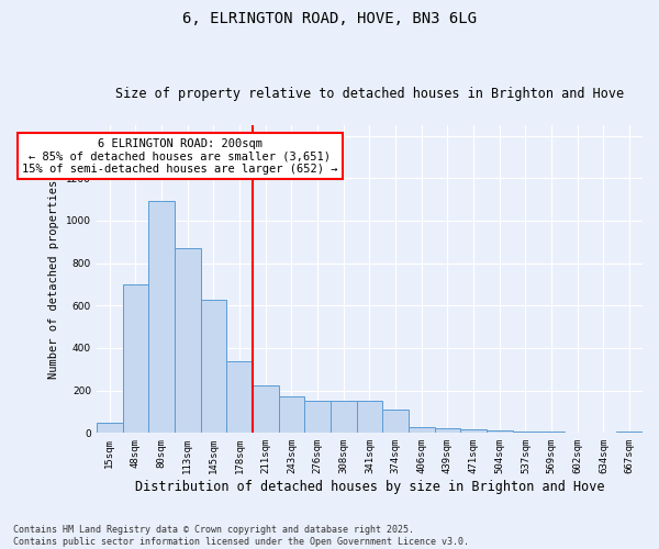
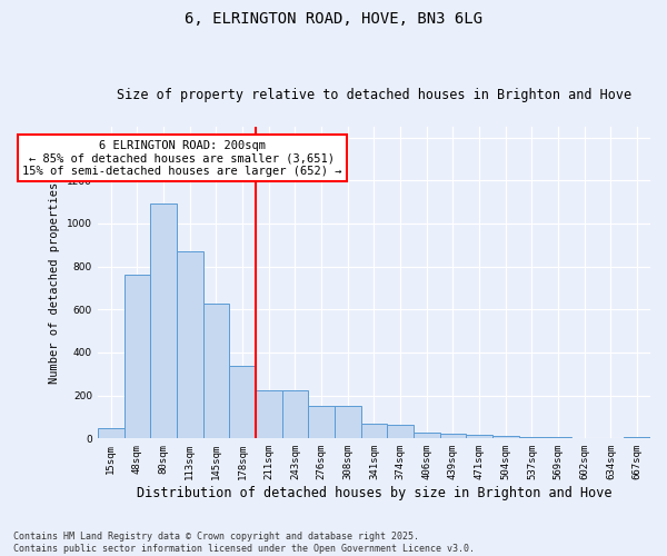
48sqm: 700 -> 760
243sqm: 170 -> 220
341sqm: 150 -> 70
374sqm: 110 -> 60
